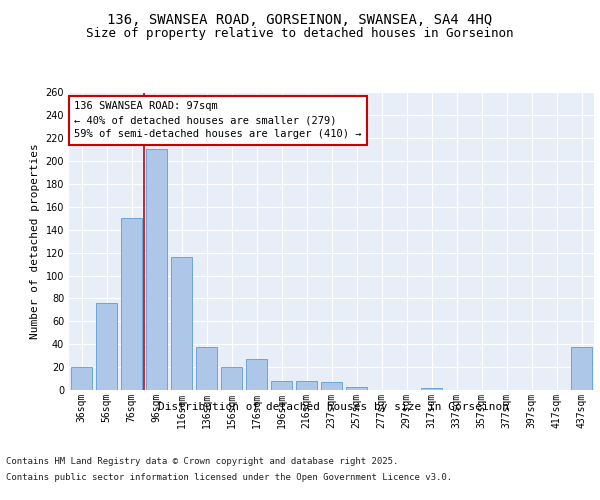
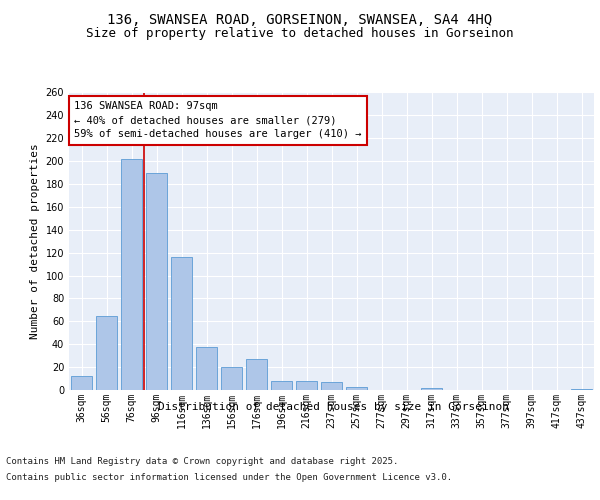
36sqm: 20 -> 12
56sqm: 76 -> 65
76sqm: 150 -> 202
96sqm: 211 -> 190
437sqm: 38 -> 1
